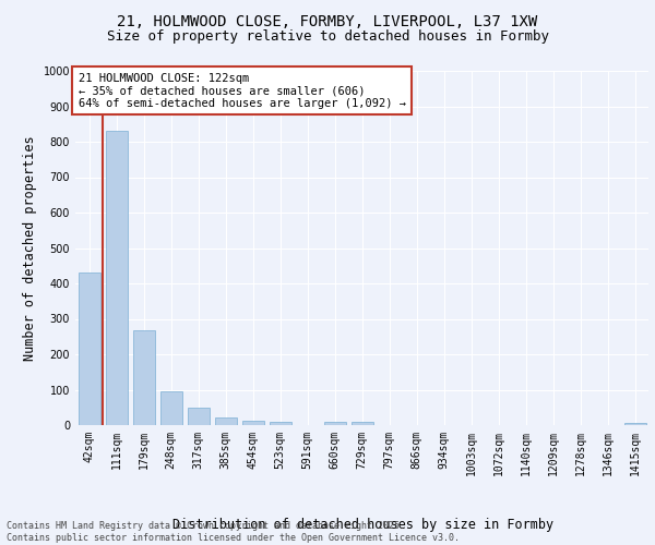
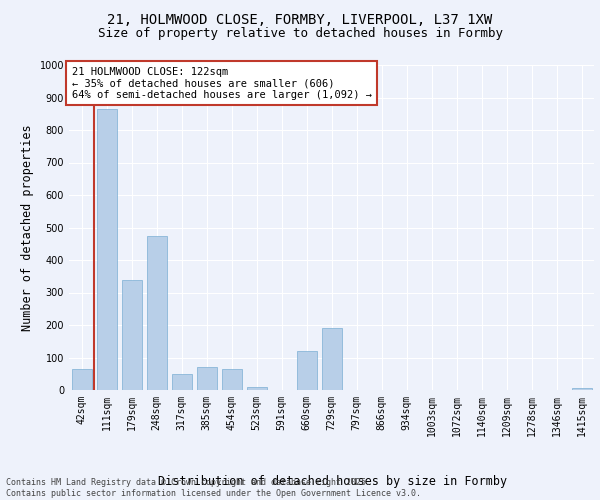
42sqm: 432 -> 65
111sqm: 831 -> 865
179sqm: 268 -> 340
248sqm: 95 -> 475
385sqm: 22 -> 70
454sqm: 12 -> 65
660sqm: 8 -> 120
729sqm: 8 -> 190
